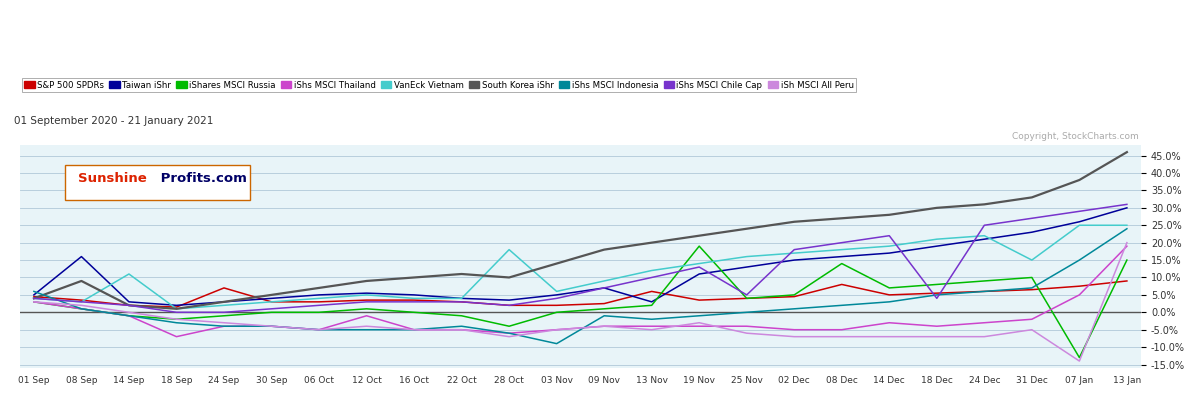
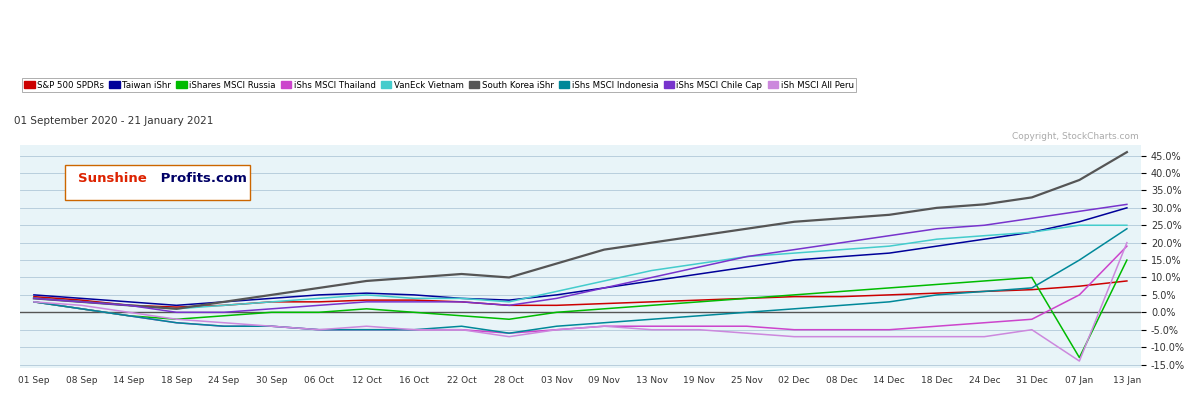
iShs MSCI Indonesia/01 Sep: 6% -> 3%
Taiwan iShr/08 Sep: 16.0% -> 4.0%
South Korea iShr/08 Sep: 9% -> 3%
VanEck Vietnam/14 Sep: 11% -> 2%
iShs MSCI Thailand/18 Sep: -7% -> -3%
S&P 500 SPDRs/24 Sep: 7.0% -> 2.0%
iShs MSCI Thailand/12 Oct: -1% -> -5%
iShares MSCI Russia/28 Oct: -4% -> -2%
VanEck Vietnam/28 Oct: 18% -> 3%
iShs MSCI Indonesia/03 Nov: -9% -> -4%
iShs MSCI Indonesia/09 Nov: -1% -> -3%
S&P 500 SPDRs/13 Nov: 6.0% -> 3.0%
Taiwan iShr/13 Nov: 3.0% -> 9.0%
iShares MSCI Russia/19 Nov: 19% -> 3%
iSh MSCI All Peru/19 Nov: -3% -> -5%
iShs MSCI Chile Cap/25 Nov: 5% -> 16%
S&P 500 SPDRs/08 Dec: 8.0% -> 4.5%
iShares MSCI Russia/08 Dec: 14% -> 6%
iShs MSCI Thailand/14 Dec: -3% -> -5%
iShs MSCI Chile Cap/18 Dec: 4% -> 24%
VanEck Vietnam/31 Dec: 15% -> 23%
